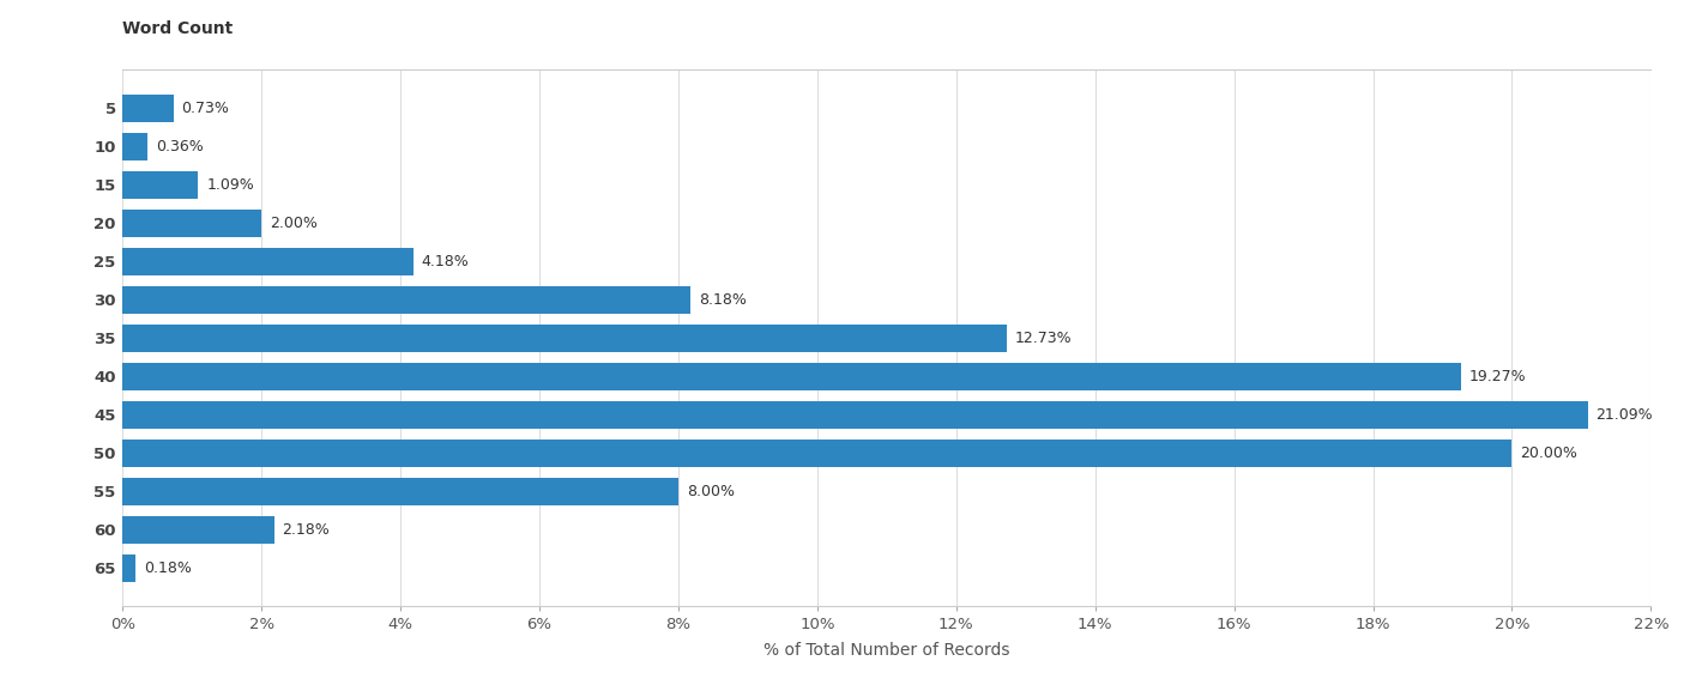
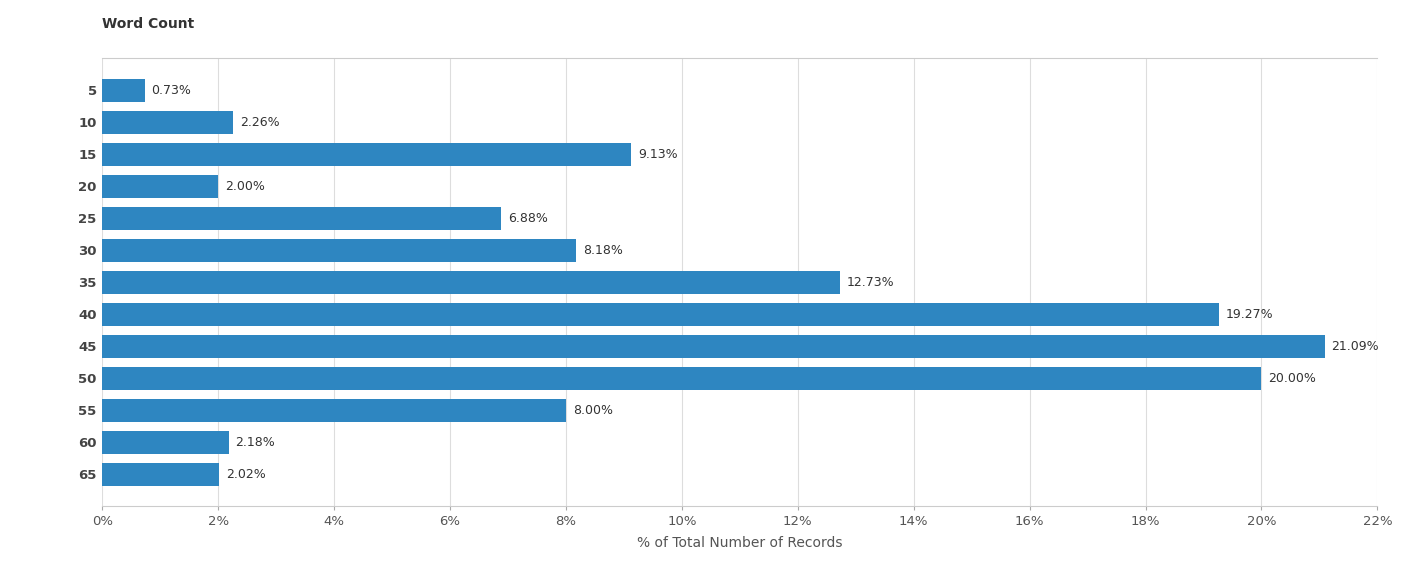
10: 0.36% -> 2.26%
15: 1.09% -> 9.13%
25: 4.18% -> 6.88%
65: 0.18% -> 2.02%
